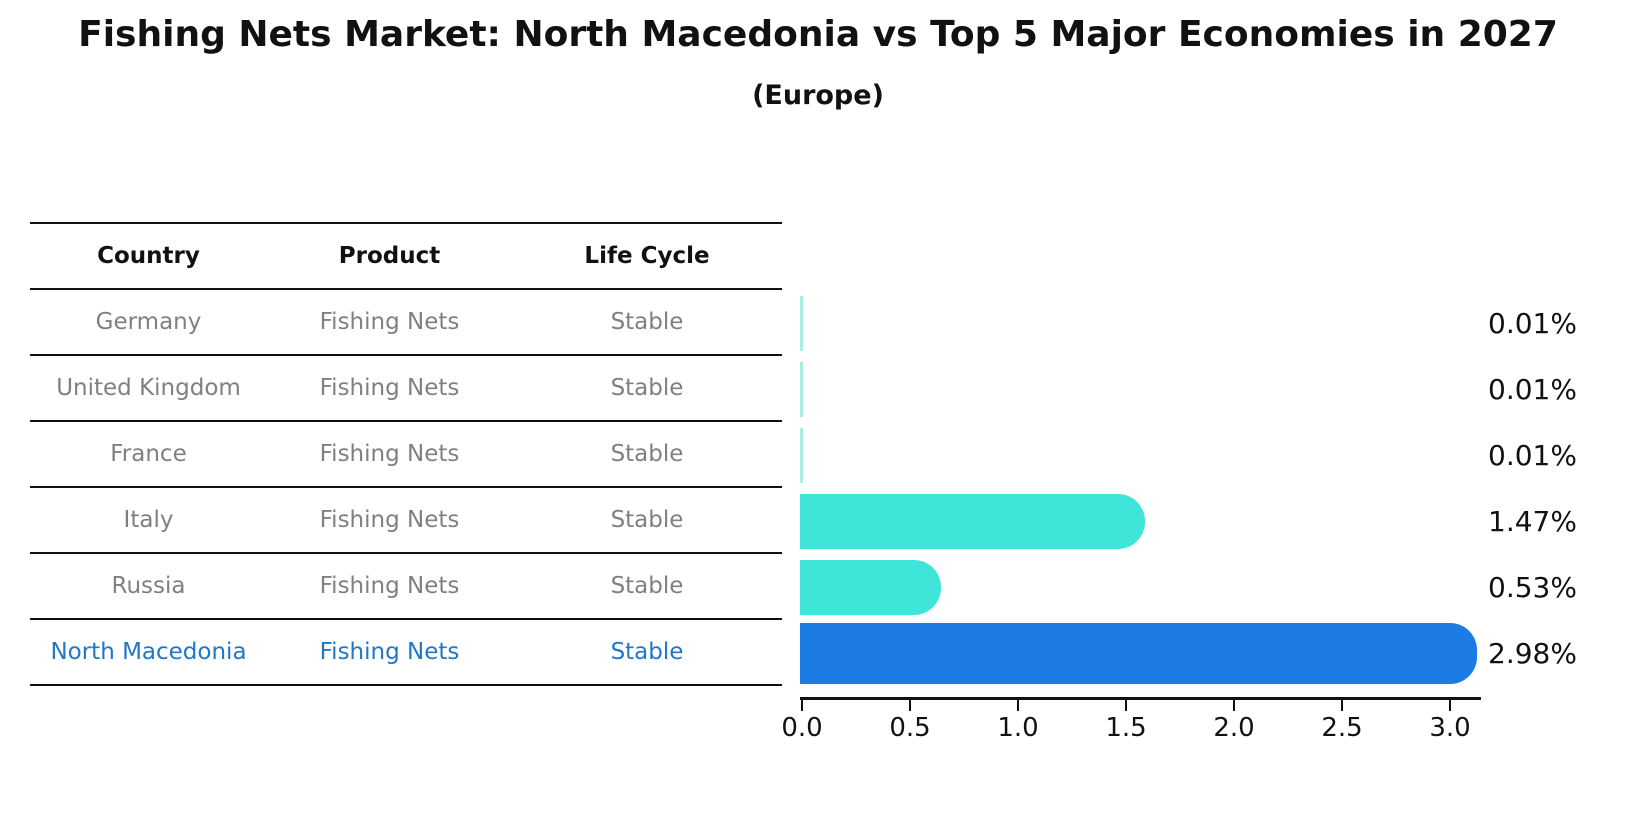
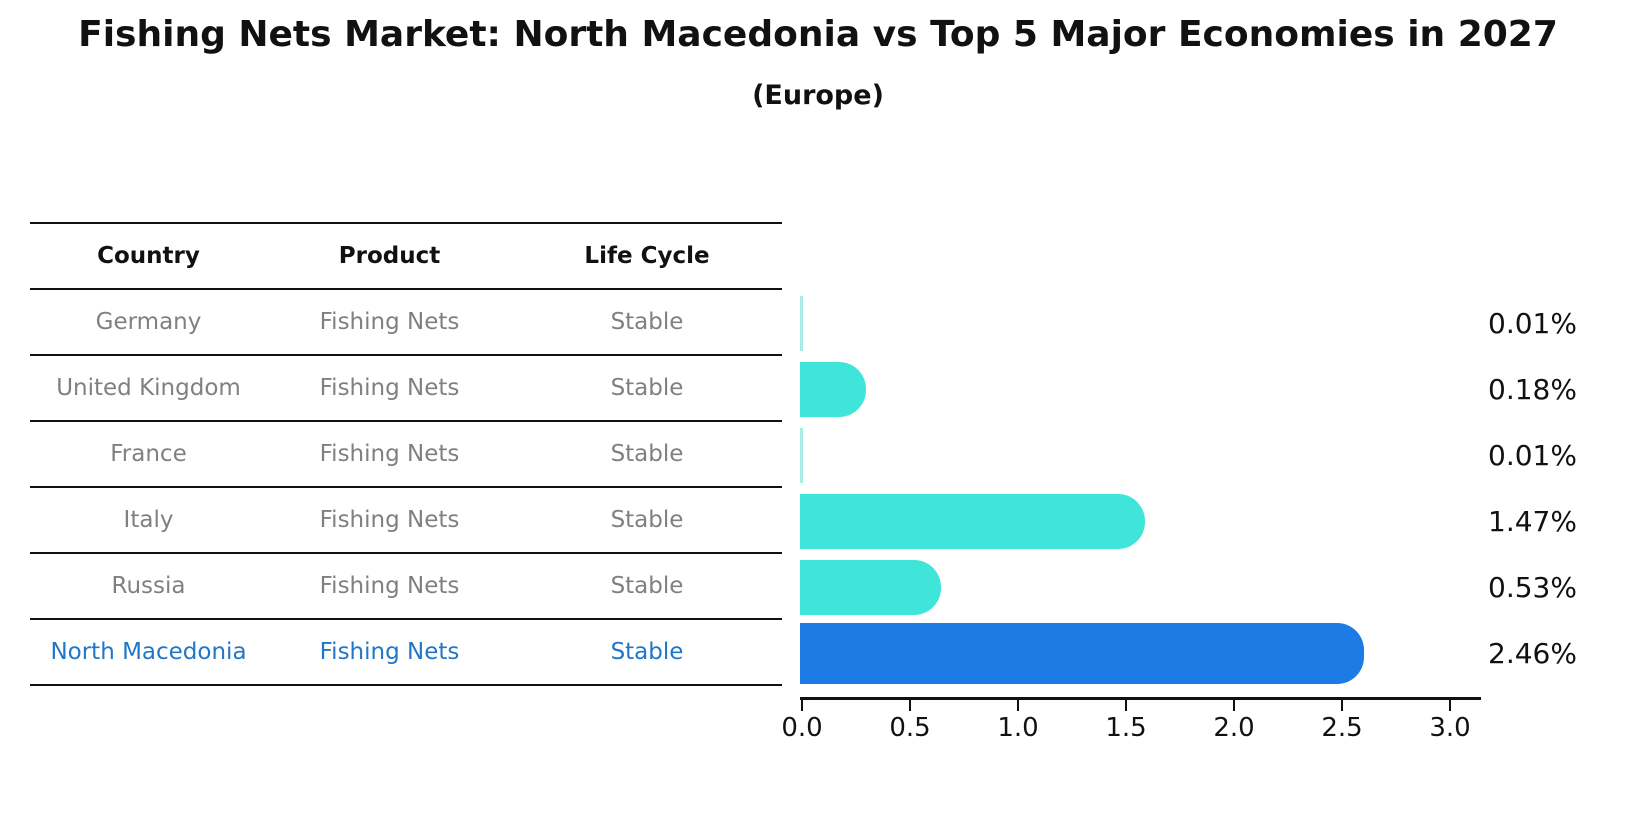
United Kingdom: 0.01% -> 0.18%
North Macedonia: 2.98% -> 2.46%
